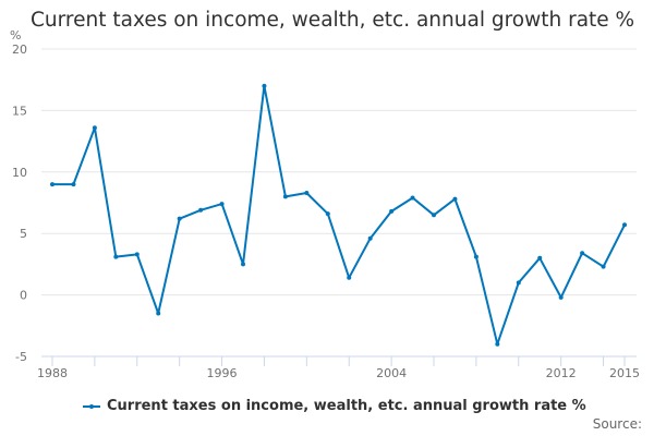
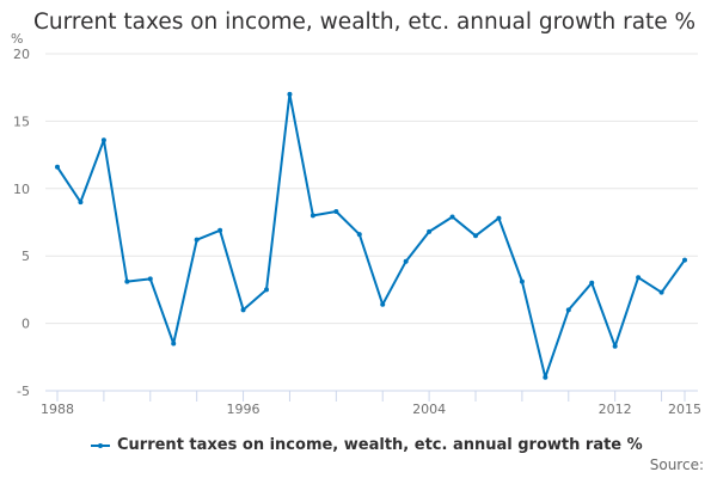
1988: 9.0 -> 11.6
1996: 7.4 -> 1.0
2012: -0.2 -> -1.7
2015: 5.7 -> 4.7
